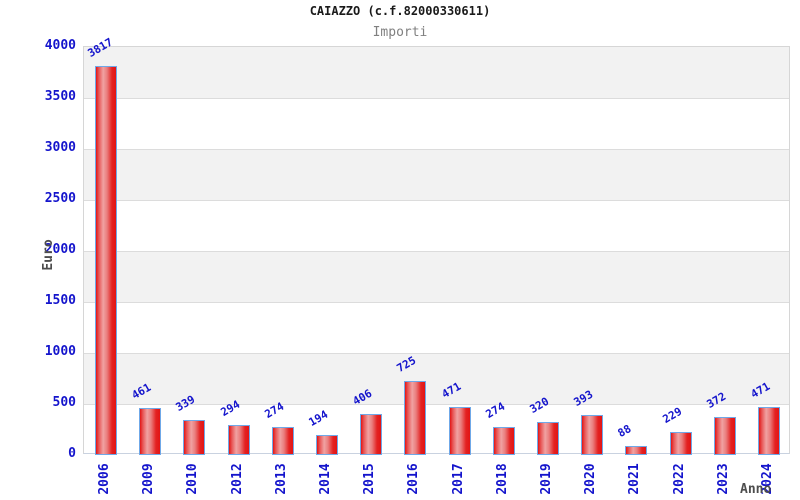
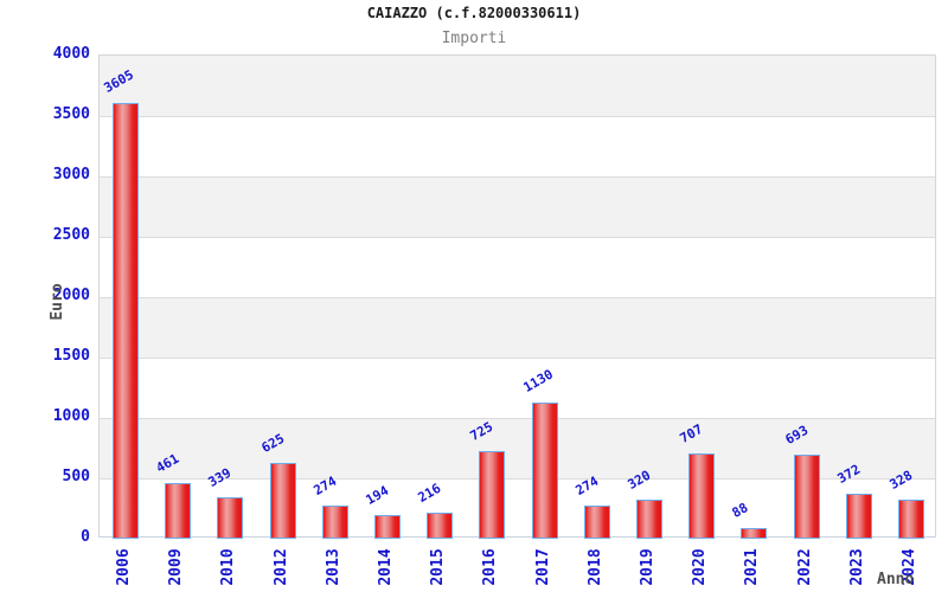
2006: 3817 -> 3605
2012: 294 -> 625
2015: 406 -> 216
2017: 471 -> 1130
2020: 393 -> 707
2022: 229 -> 693
2024: 471 -> 328
